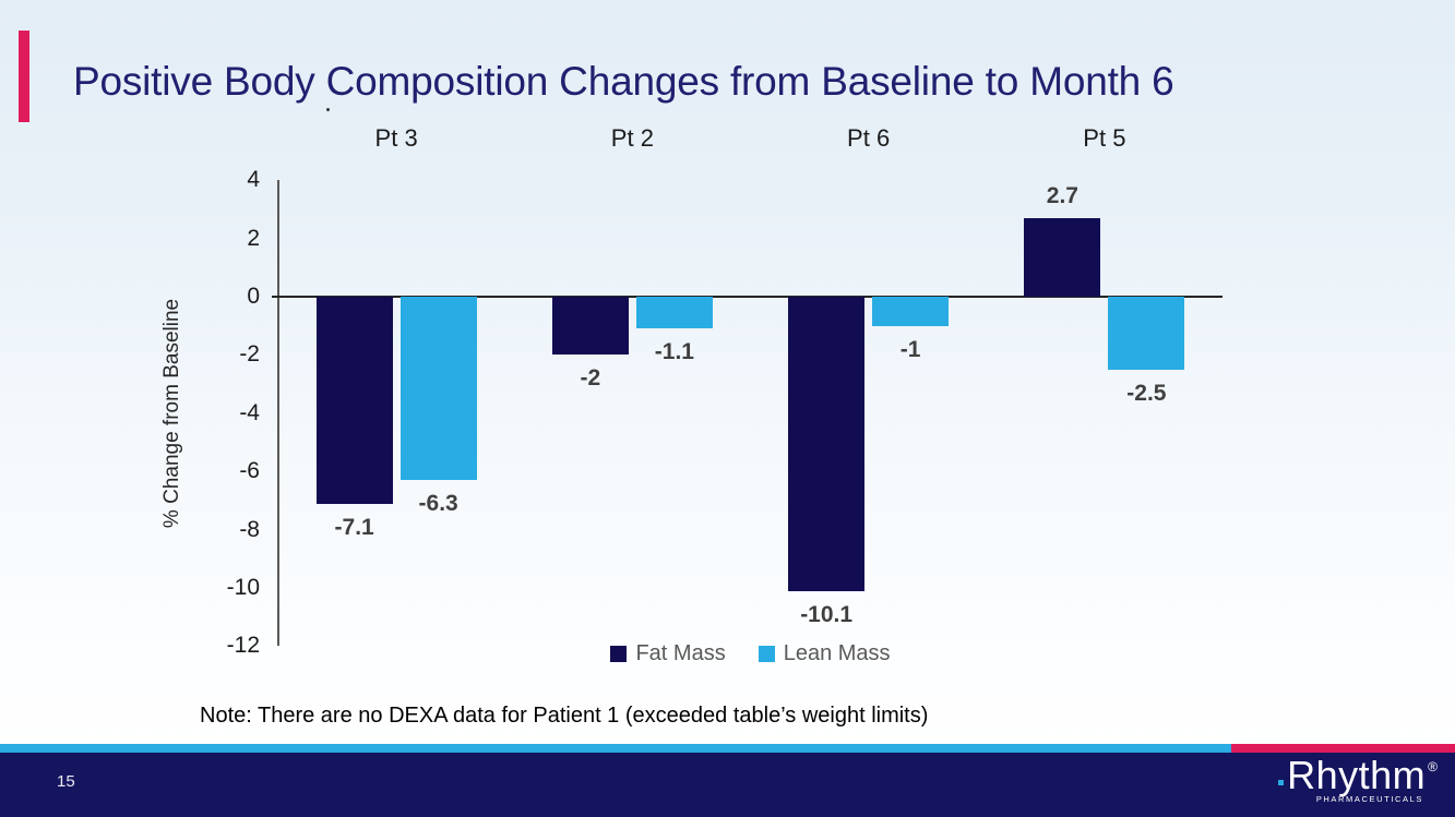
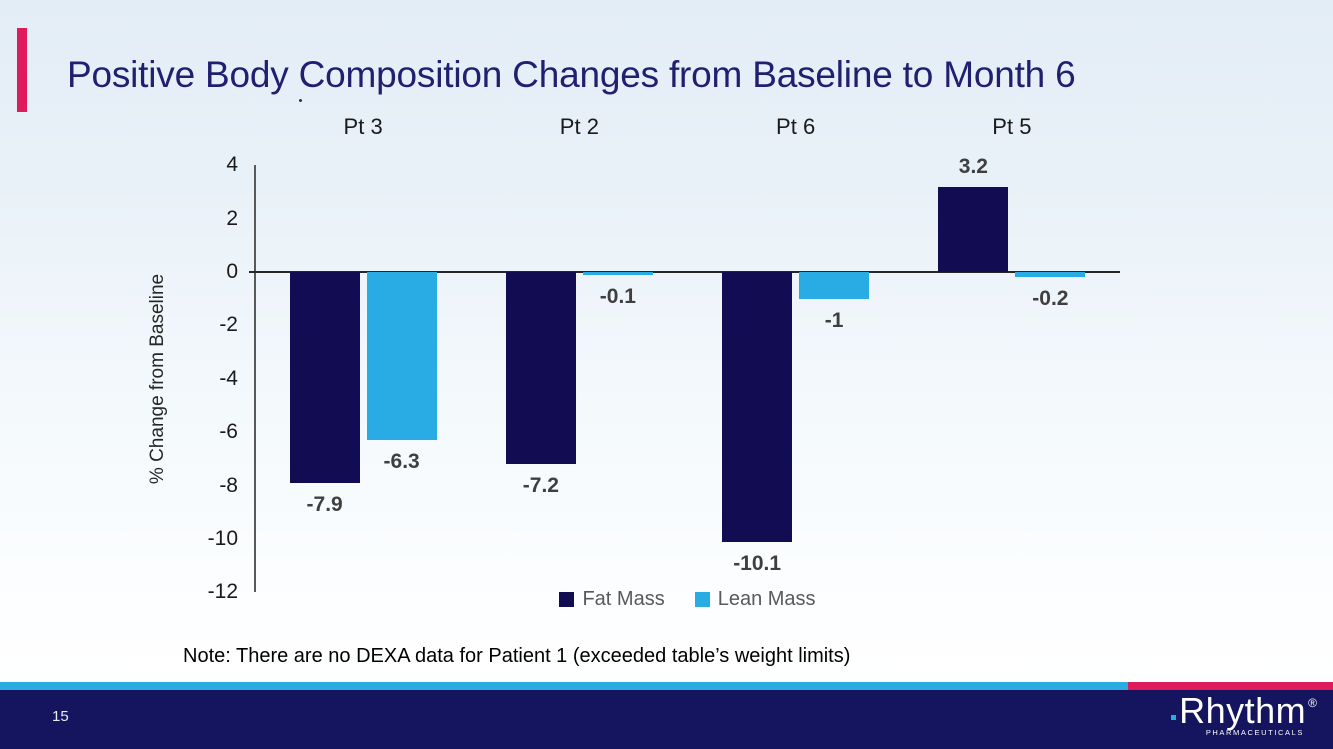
Fat Mass/Pt 3: -7.1 -> -7.9
Fat Mass/Pt 2: -2 -> -7.2
Lean Mass/Pt 2: -1.1 -> -0.1
Fat Mass/Pt 5: 2.7 -> 3.2
Lean Mass/Pt 5: -2.5 -> -0.2
